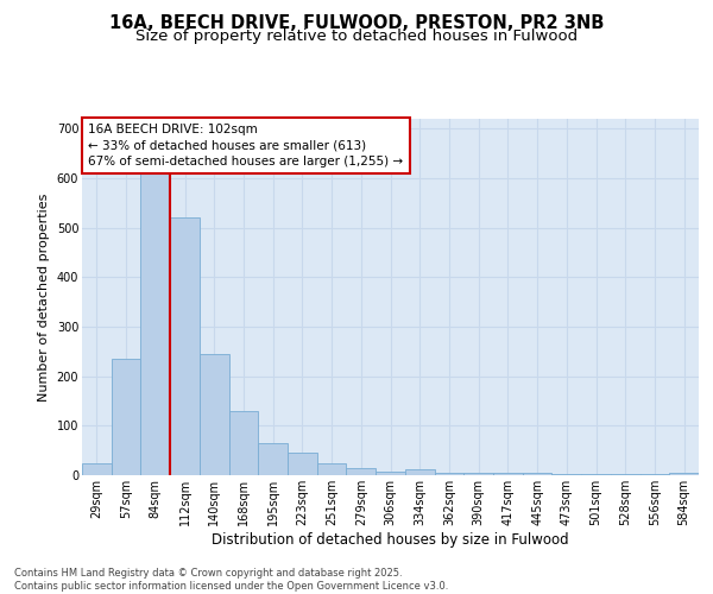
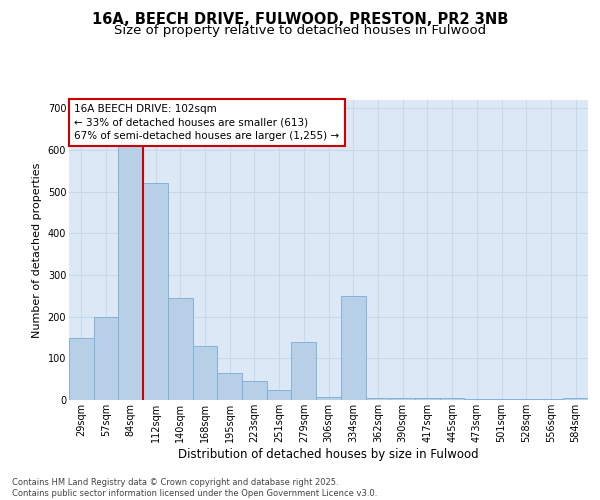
29sqm: 25 -> 150
57sqm: 235 -> 200
279sqm: 15 -> 140
334sqm: 12 -> 250
